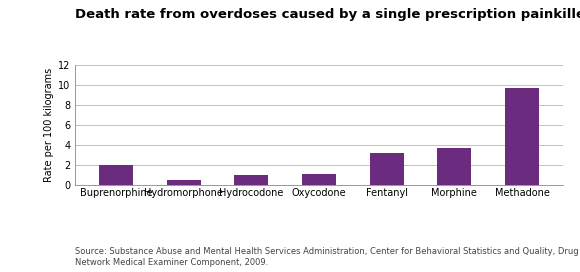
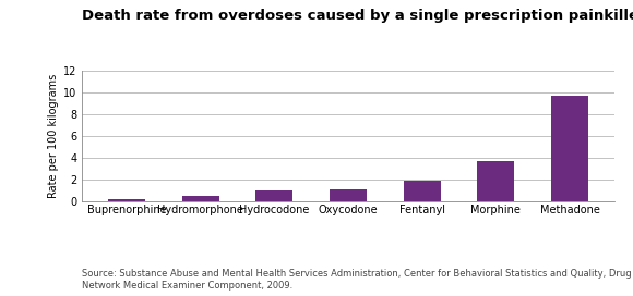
Buprenorphine: 2.0 -> 0.1
Fentanyl: 3.2 -> 1.9
